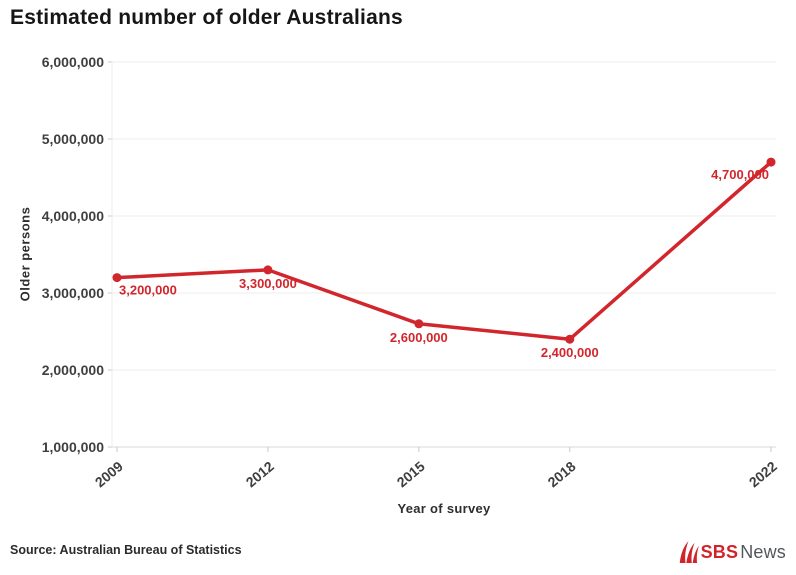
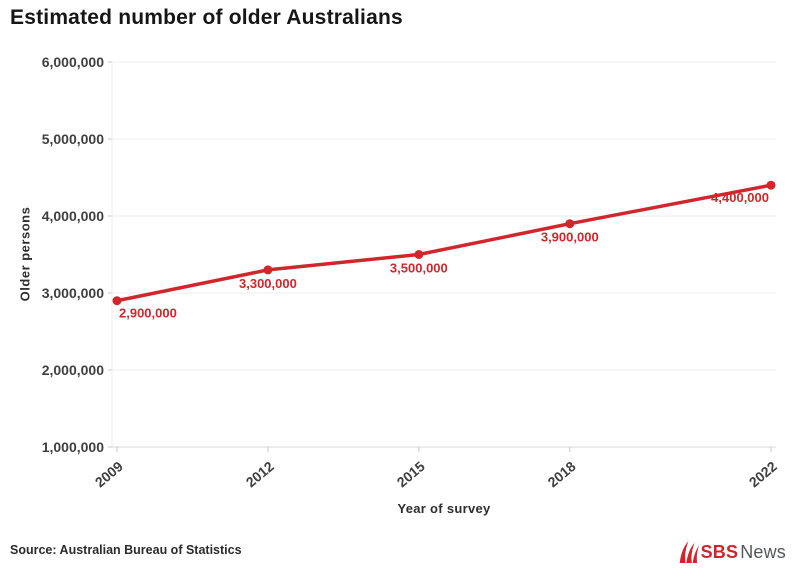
2009: 3,200,000 -> 2,900,000
2015: 2,600,000 -> 3,500,000
2018: 2,400,000 -> 3,900,000
2022: 4,700,000 -> 4,400,000
